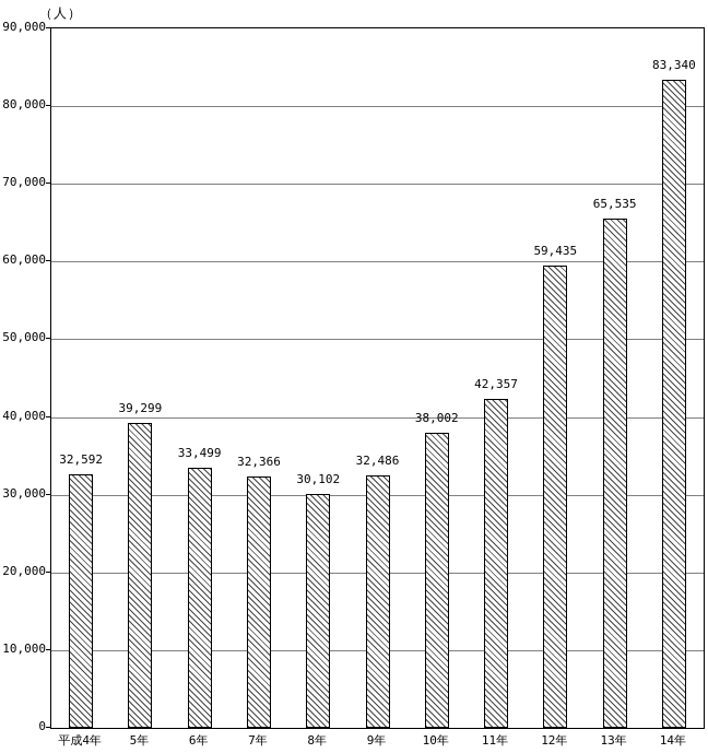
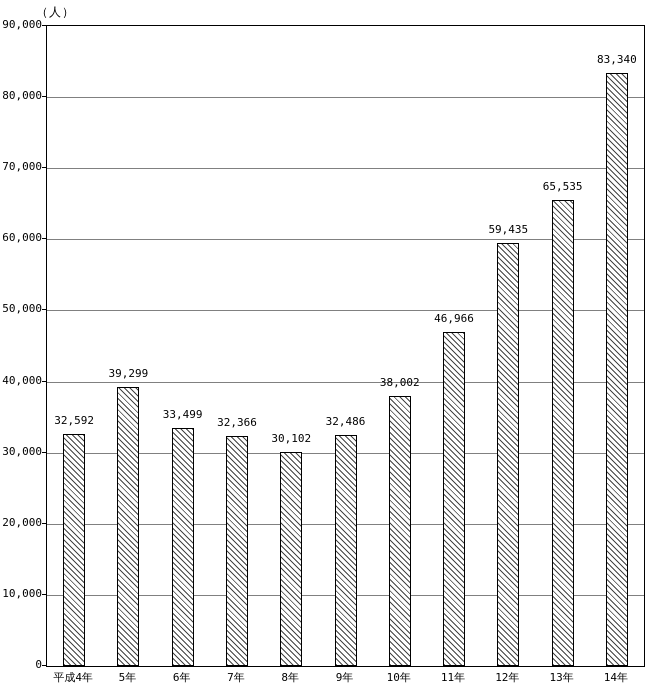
11年: 42,357 -> 46,966
